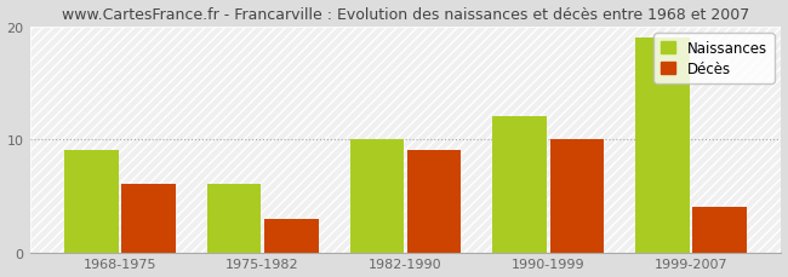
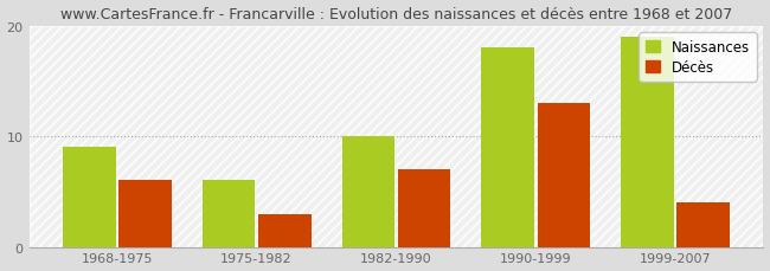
Décès/1982-1990: 9 -> 7
Naissances/1990-1999: 12 -> 18
Décès/1990-1999: 10 -> 13
